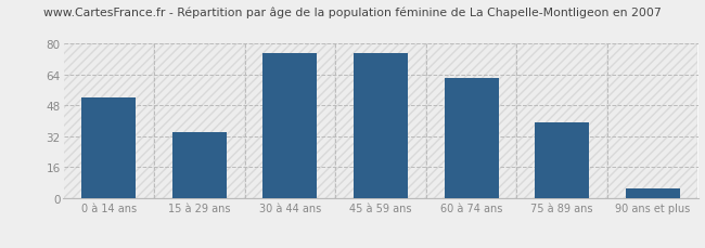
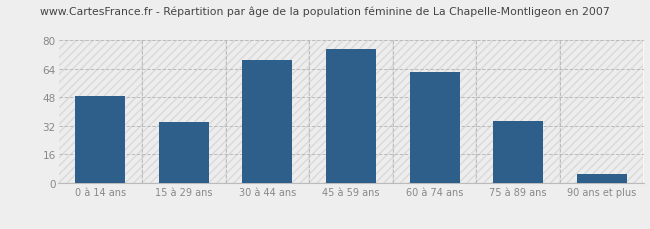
0 à 14 ans: 52 -> 49
30 à 44 ans: 75 -> 69
75 à 89 ans: 39 -> 35
